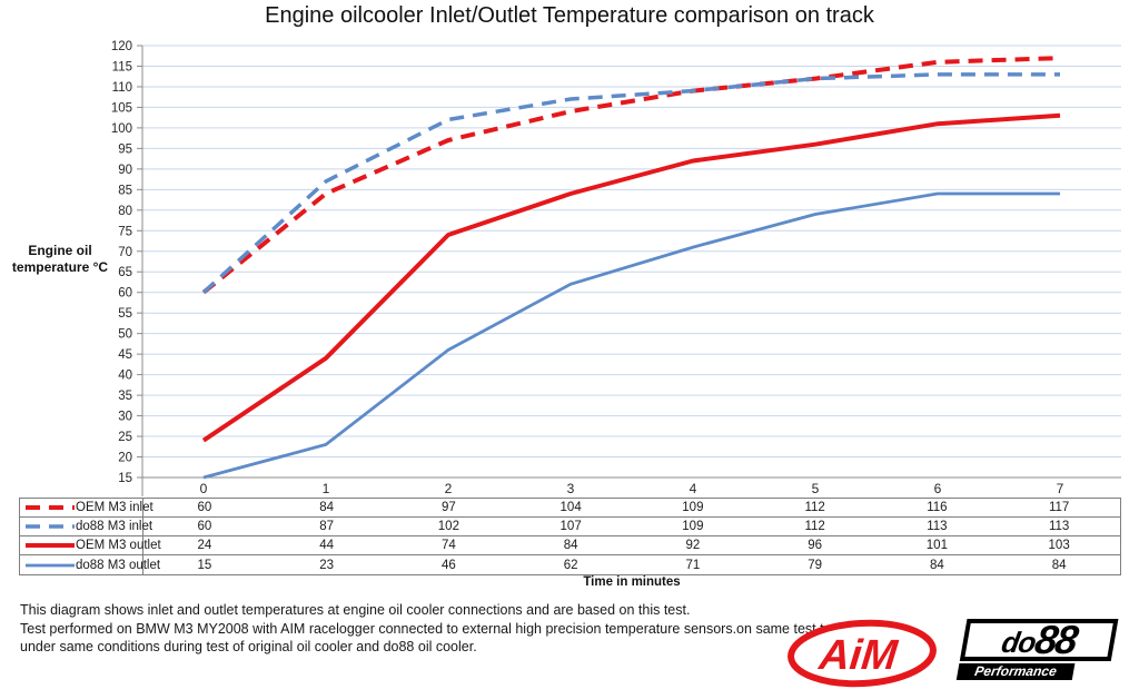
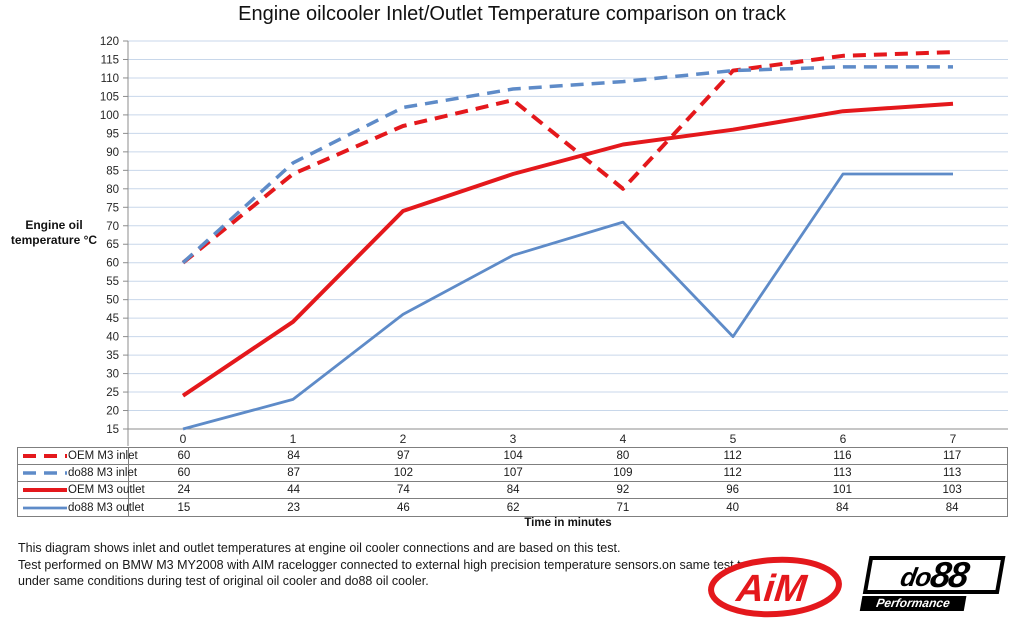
OEM M3 inlet/4: 109 -> 80
do88 M3 outlet/5: 79 -> 40
